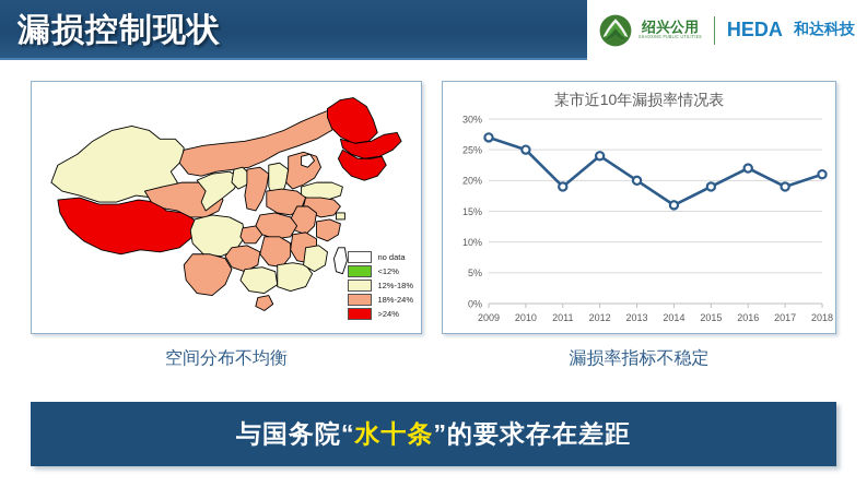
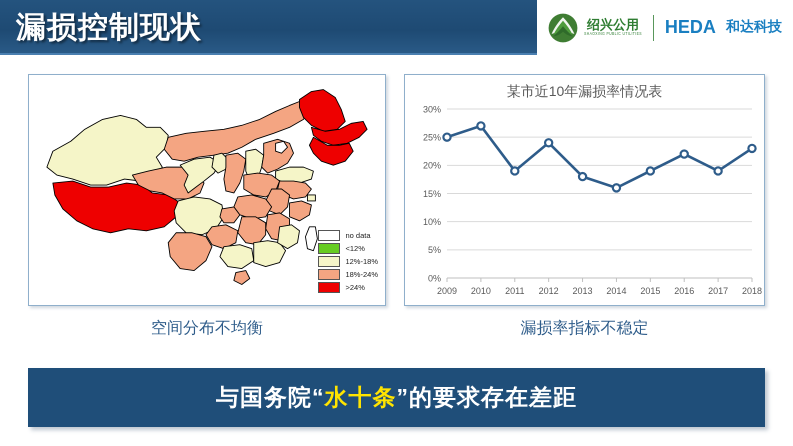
2009: 27% -> 25%
2010: 25% -> 27%
2013: 20% -> 18%
2018: 21% -> 23%
